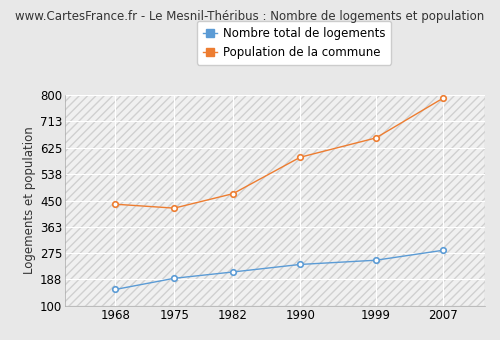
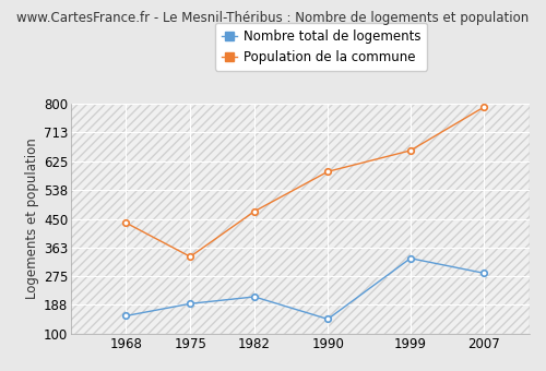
Population de la commune/1975: 425 -> 335
Nombre total de logements/1990: 238 -> 145
Nombre total de logements/1999: 252 -> 330
